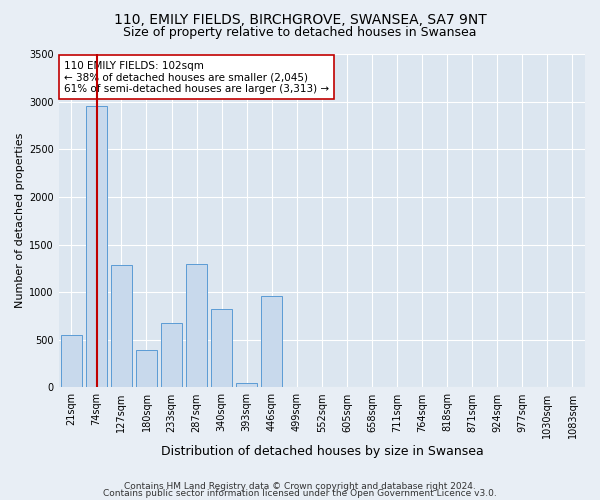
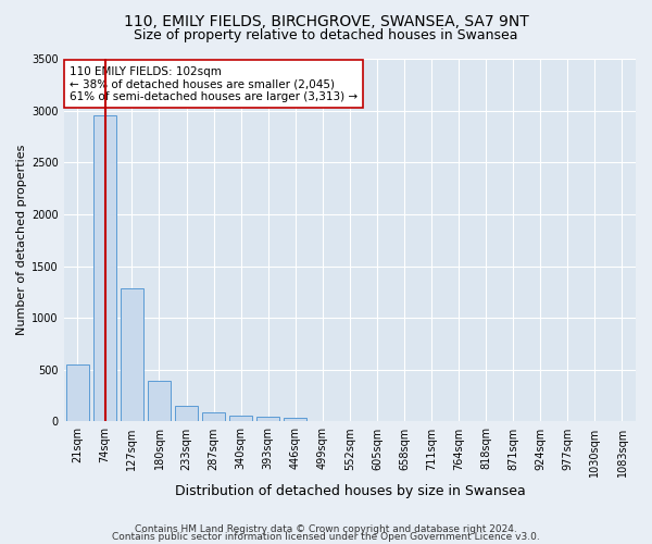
233sqm: 680 -> 160
287sqm: 1300 -> 90
340sqm: 820 -> 60
446sqm: 960 -> 40
